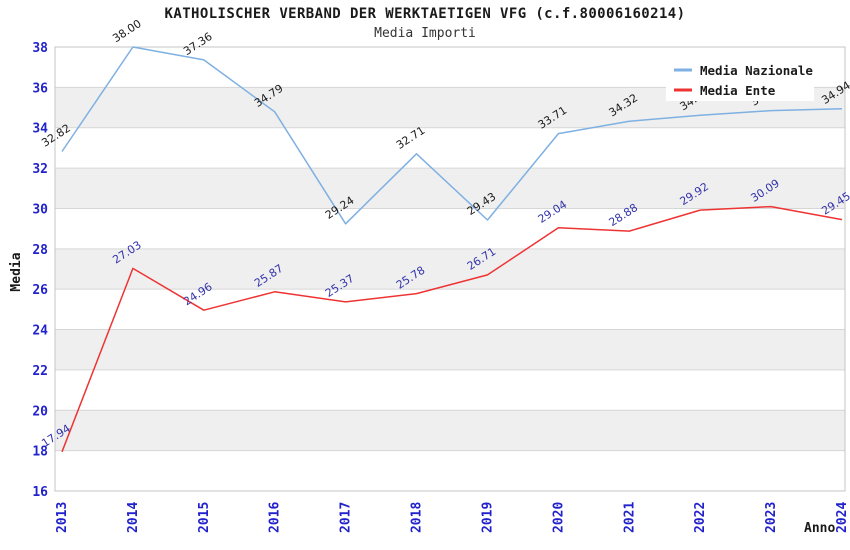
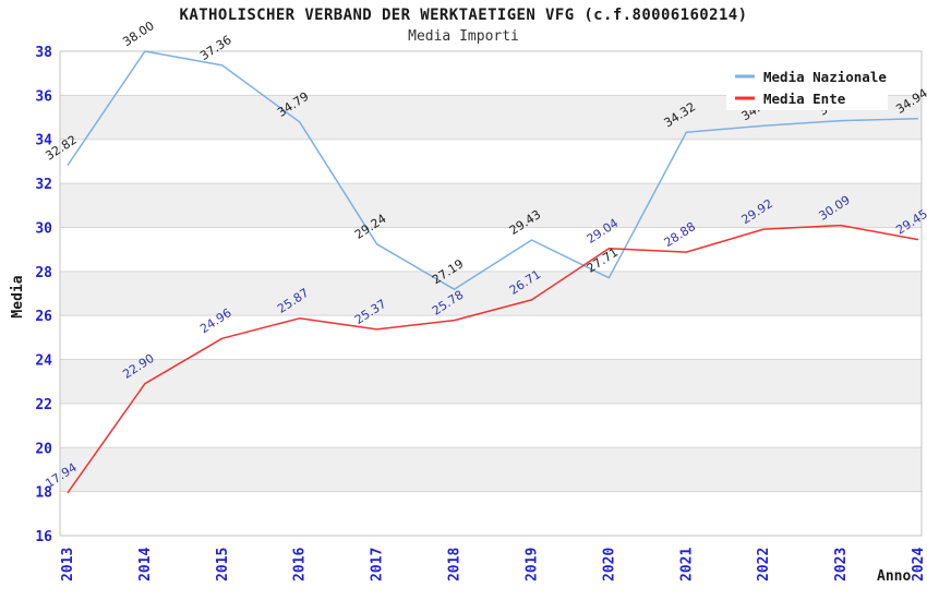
Media Ente/2014: 27.03 -> 22.90
Media Nazionale/2018: 32.71 -> 27.19
Media Nazionale/2020: 33.71 -> 27.71
